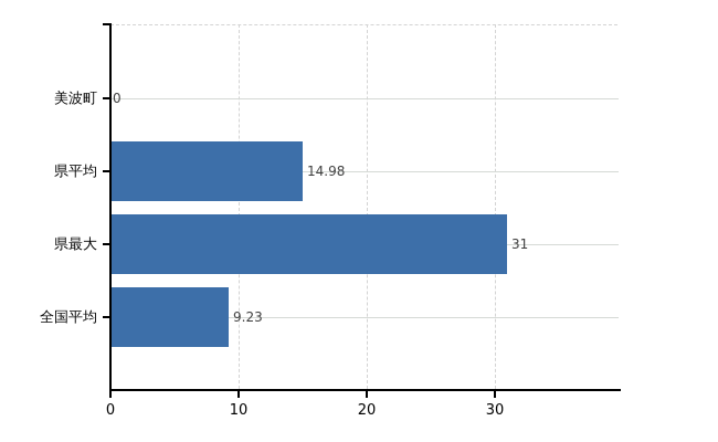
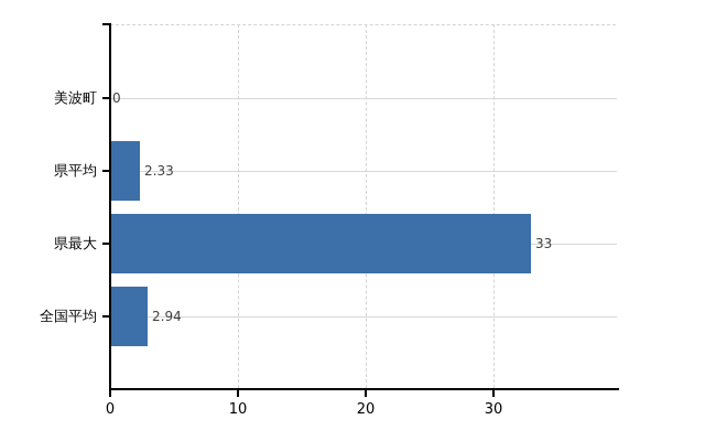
県平均: 14.98 -> 2.33
県最大: 31 -> 33
全国平均: 9.23 -> 2.94
